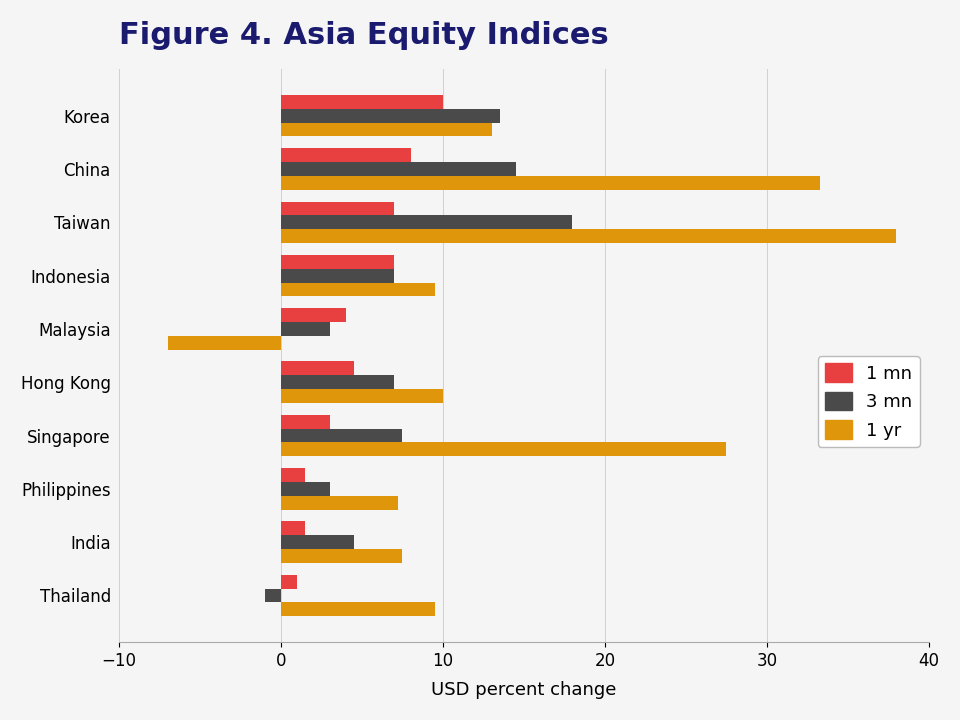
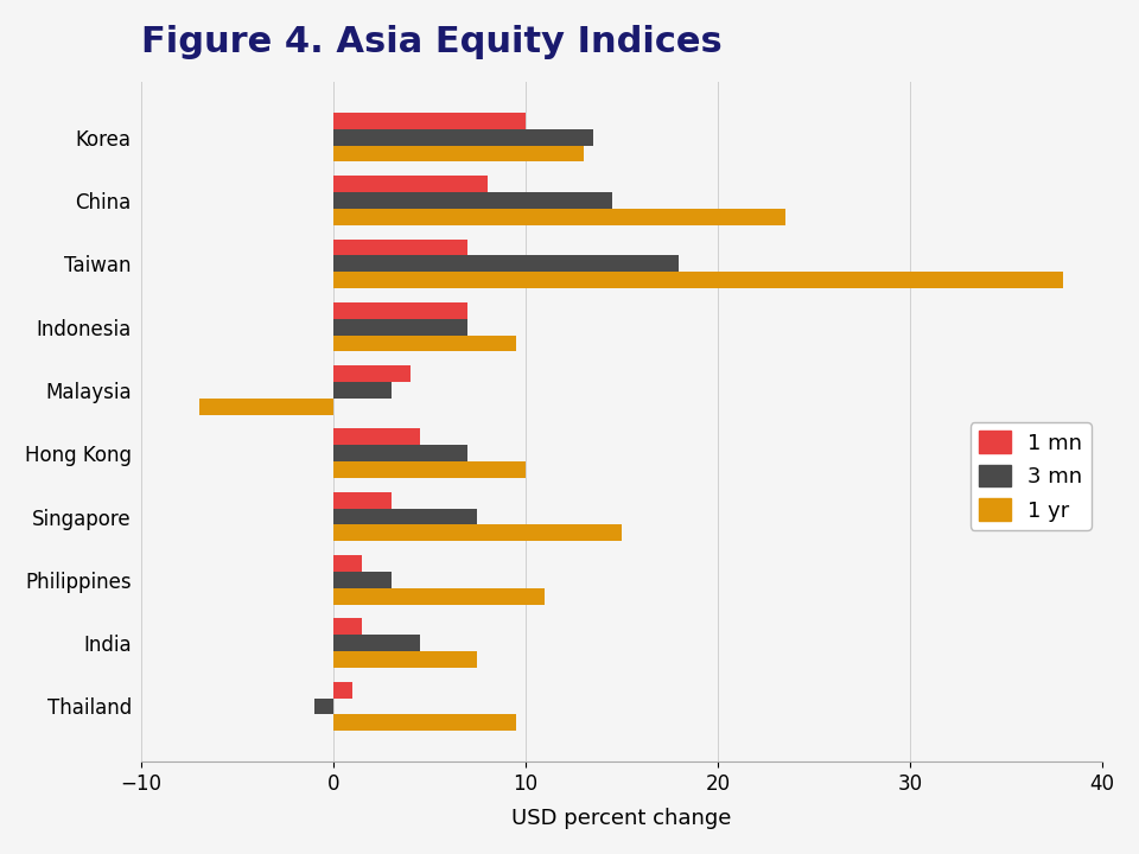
1 yr/China: 33.3 -> 23.5
1 yr/Singapore: 27.5 -> 15.0
1 yr/Philippines: 7.2 -> 11.0
